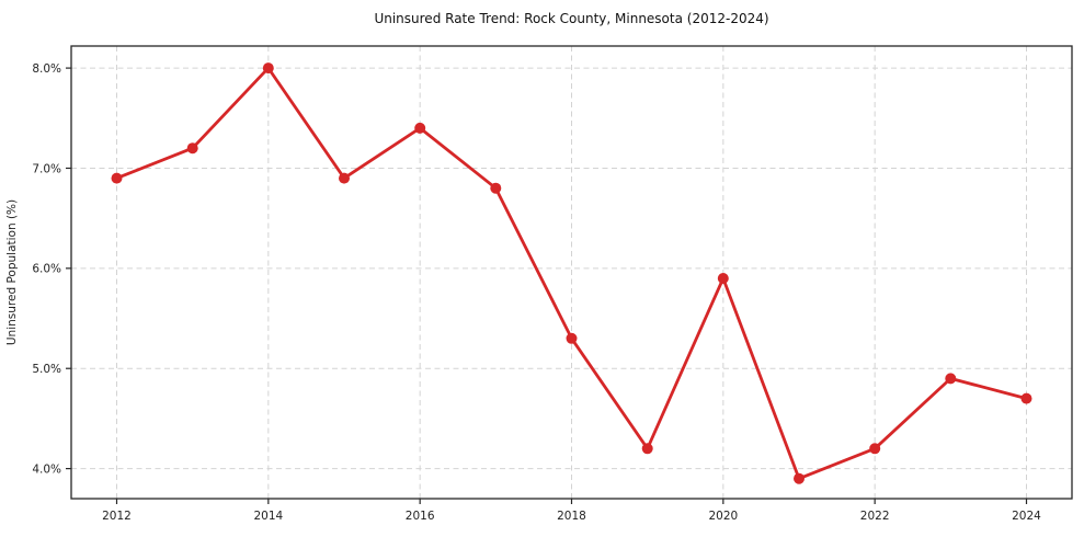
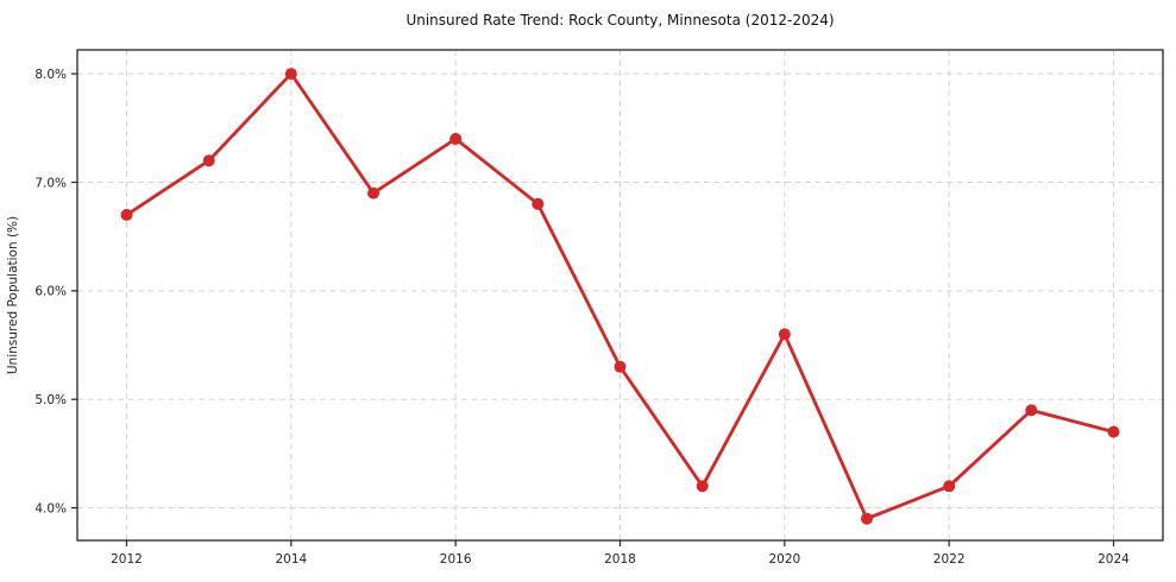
2012: 6.9% -> 6.7%
2020: 5.9% -> 5.6%
